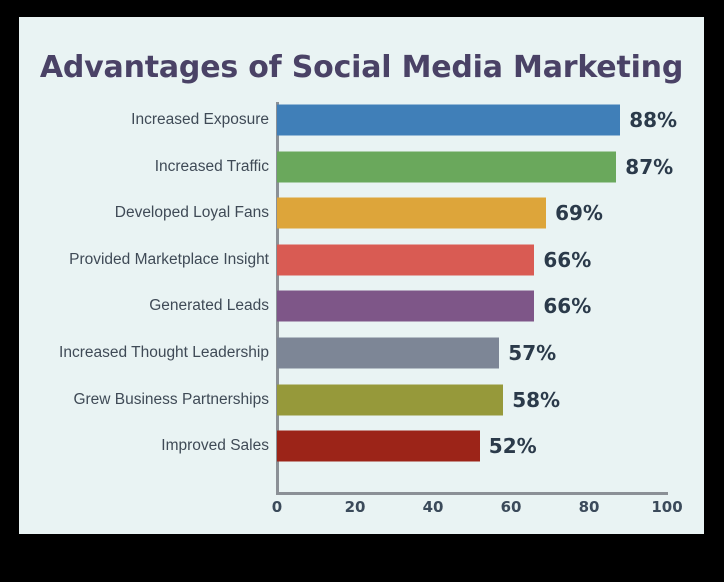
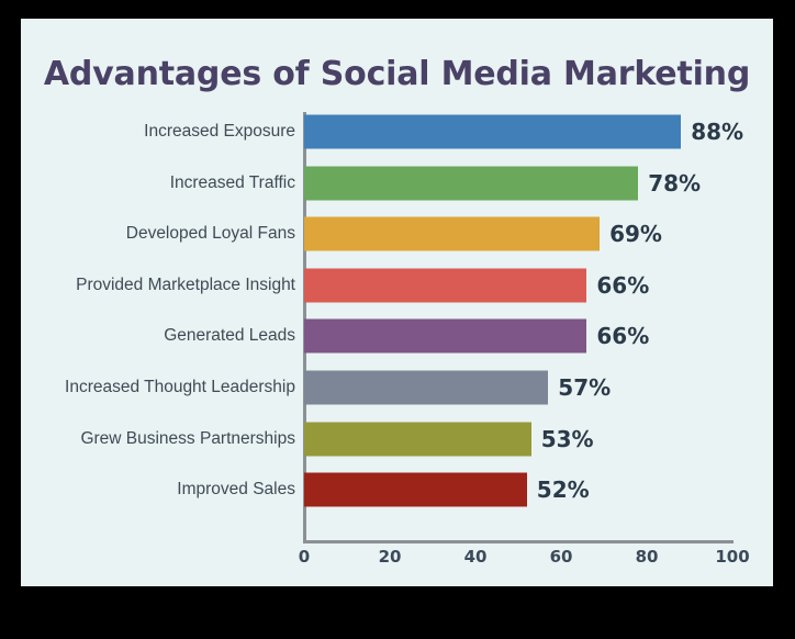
Increased Traffic: 87% -> 78%
Grew Business Partnerships: 58% -> 53%
